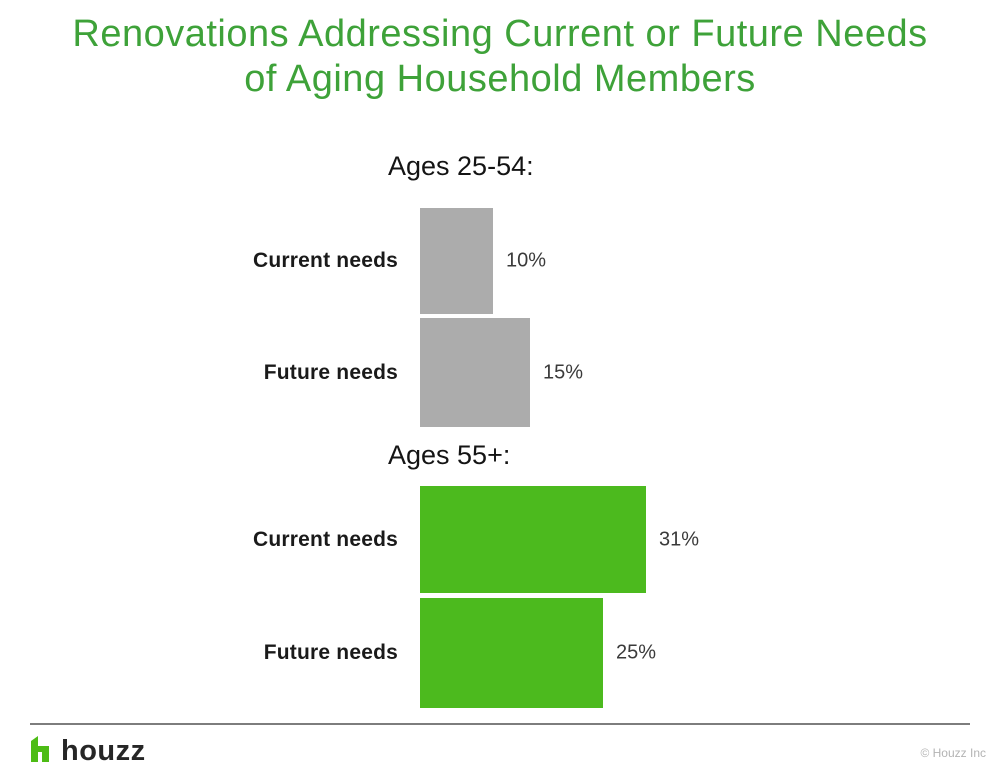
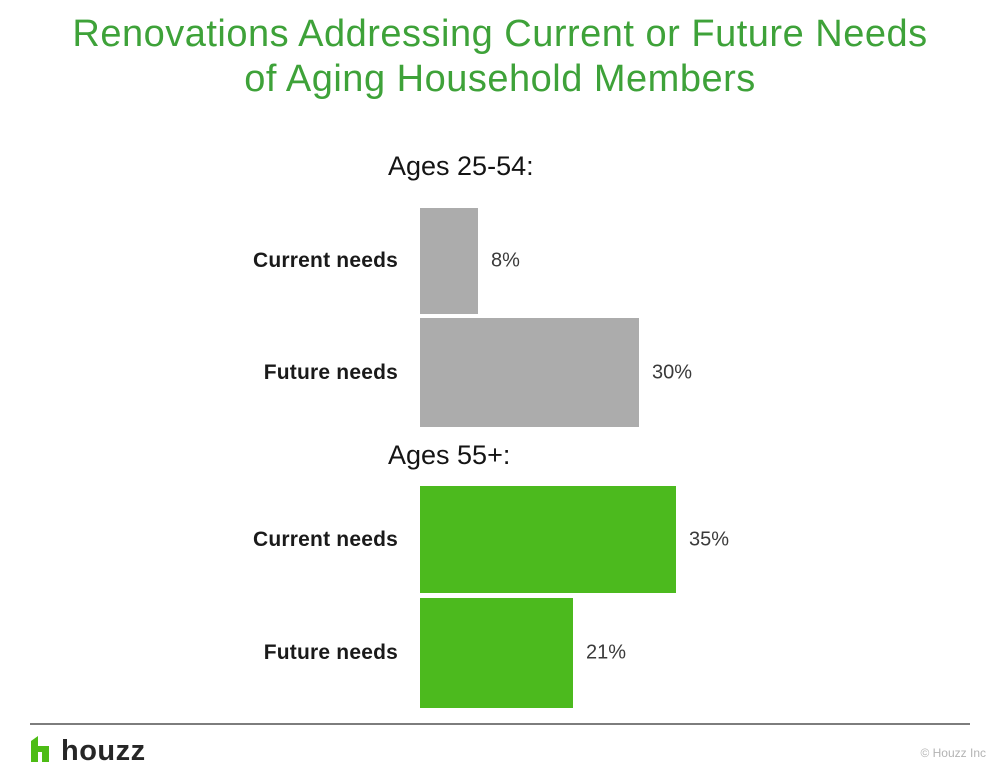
Ages 25-54:/Current needs: 10% -> 8%
Ages 25-54:/Future needs: 15% -> 30%
Ages 55+:/Current needs: 31% -> 35%
Ages 55+:/Future needs: 25% -> 21%
